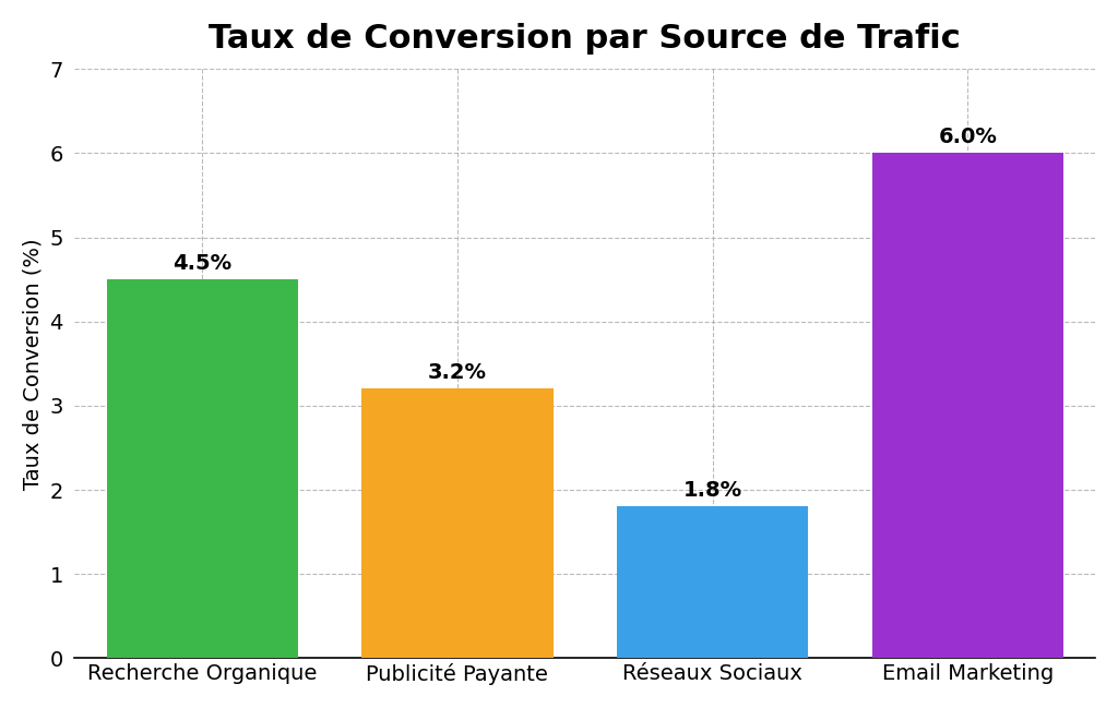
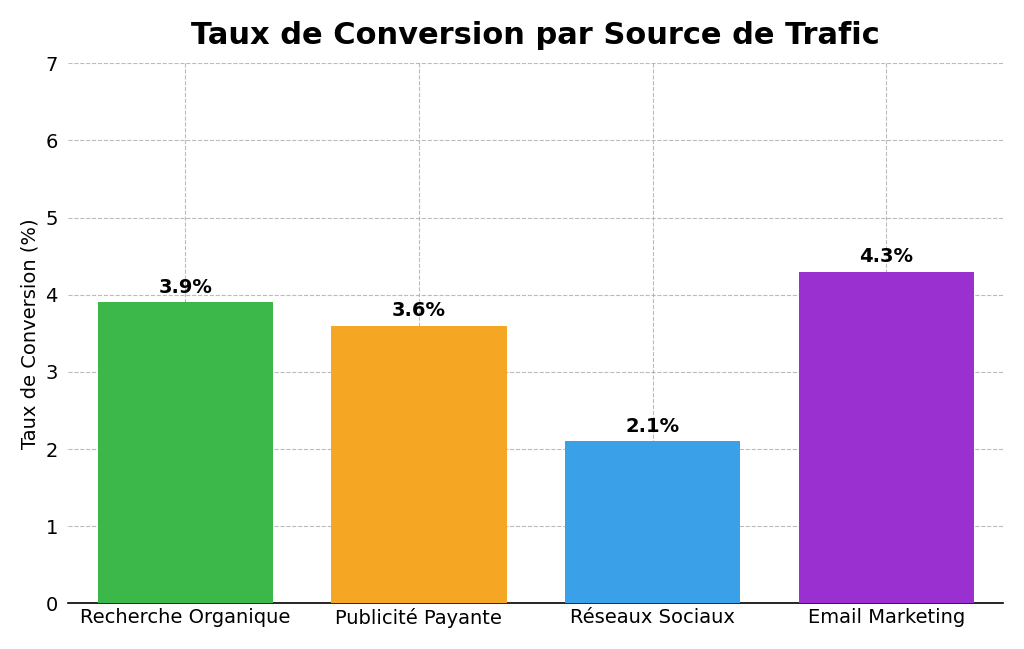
Recherche Organique: 4.5% -> 3.9%
Publicité Payante: 3.2% -> 3.6%
Réseaux Sociaux: 1.8% -> 2.1%
Email Marketing: 6.0% -> 4.3%
